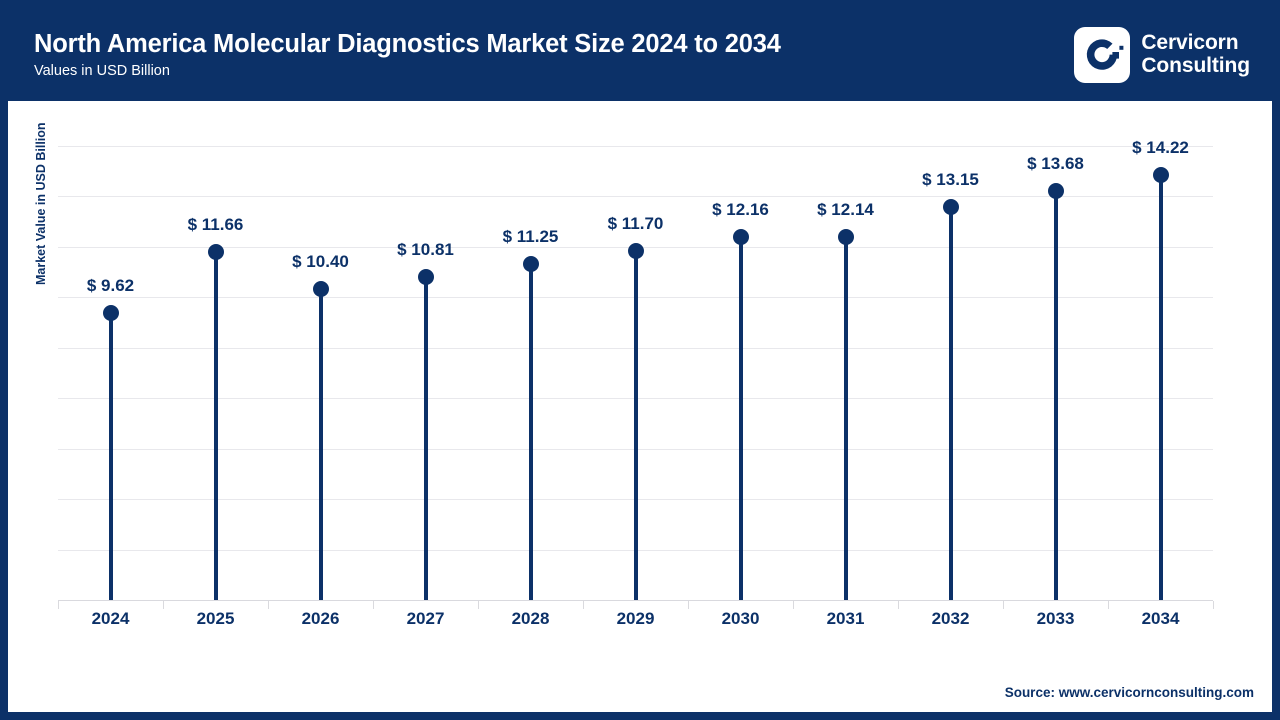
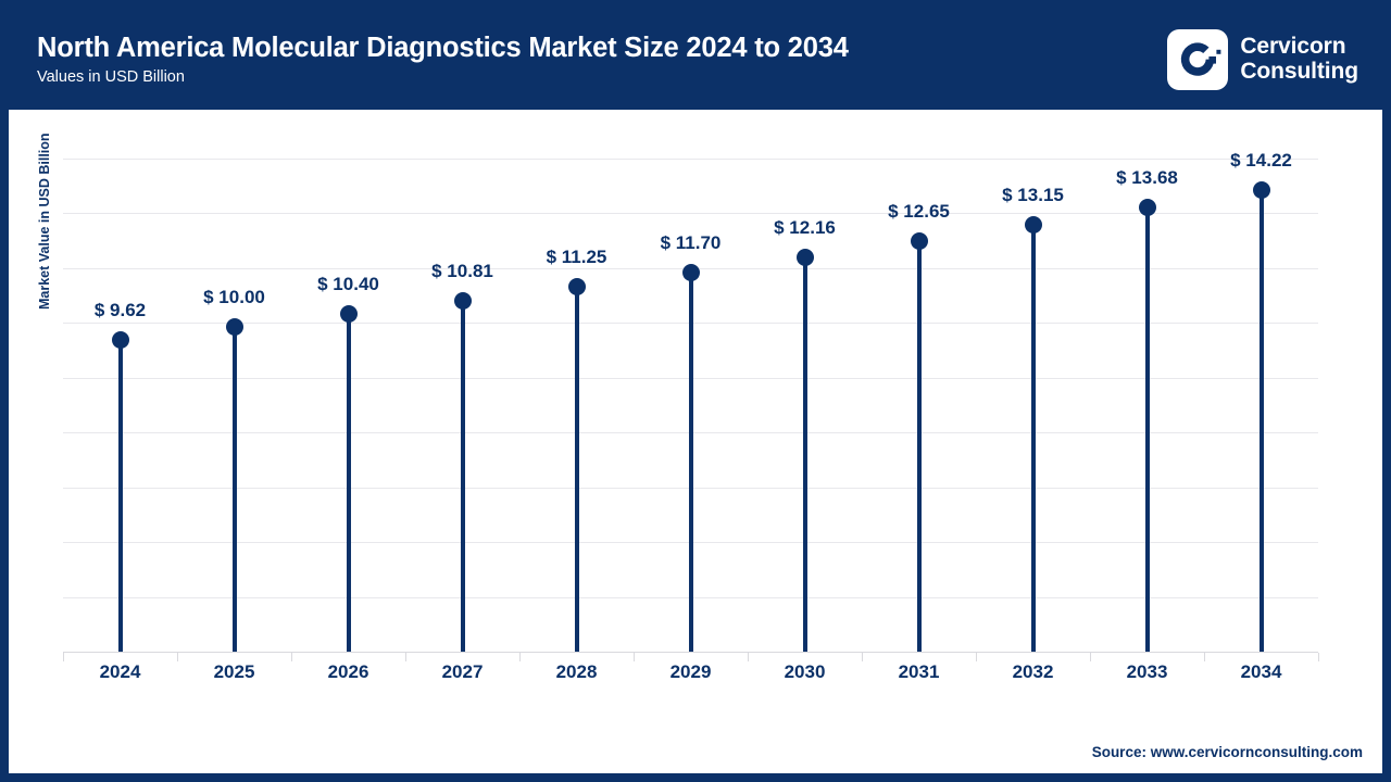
2025: 11.66 -> 10.00
2031: 12.14 -> 12.65
